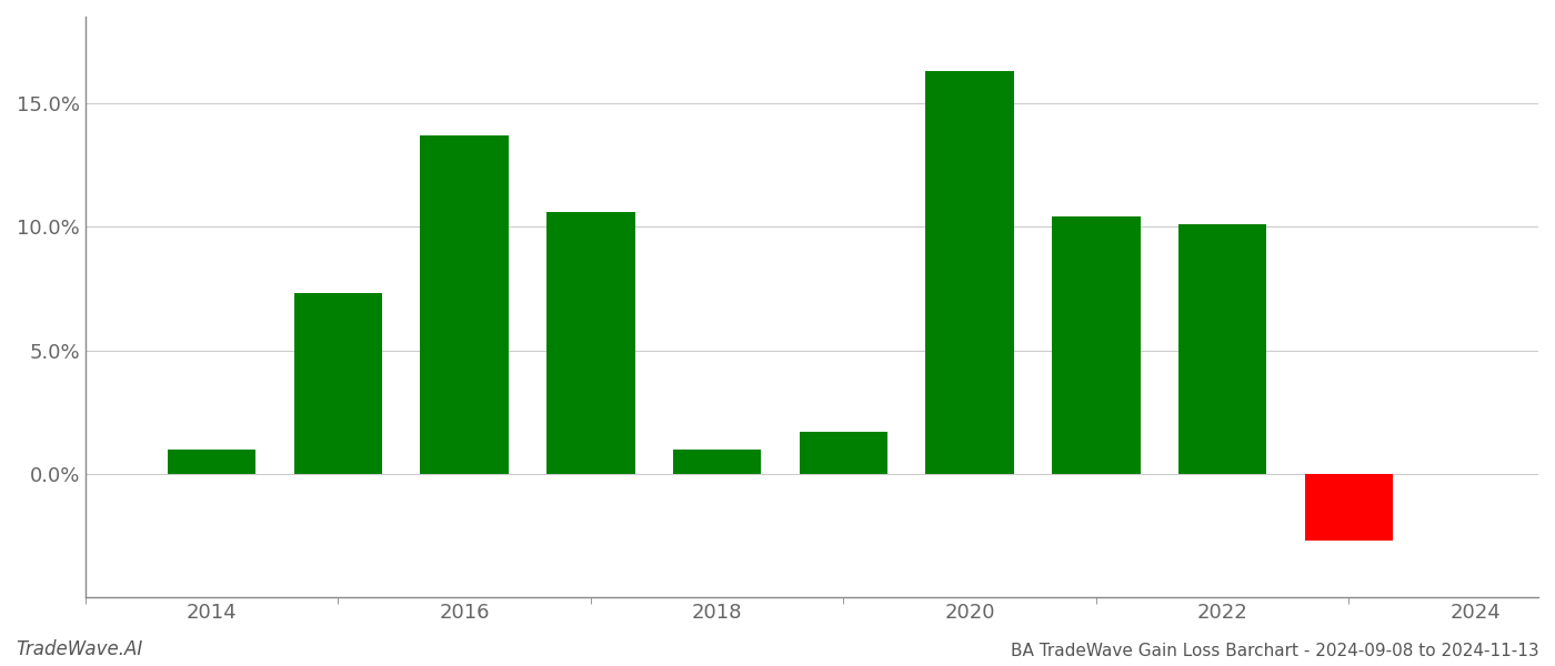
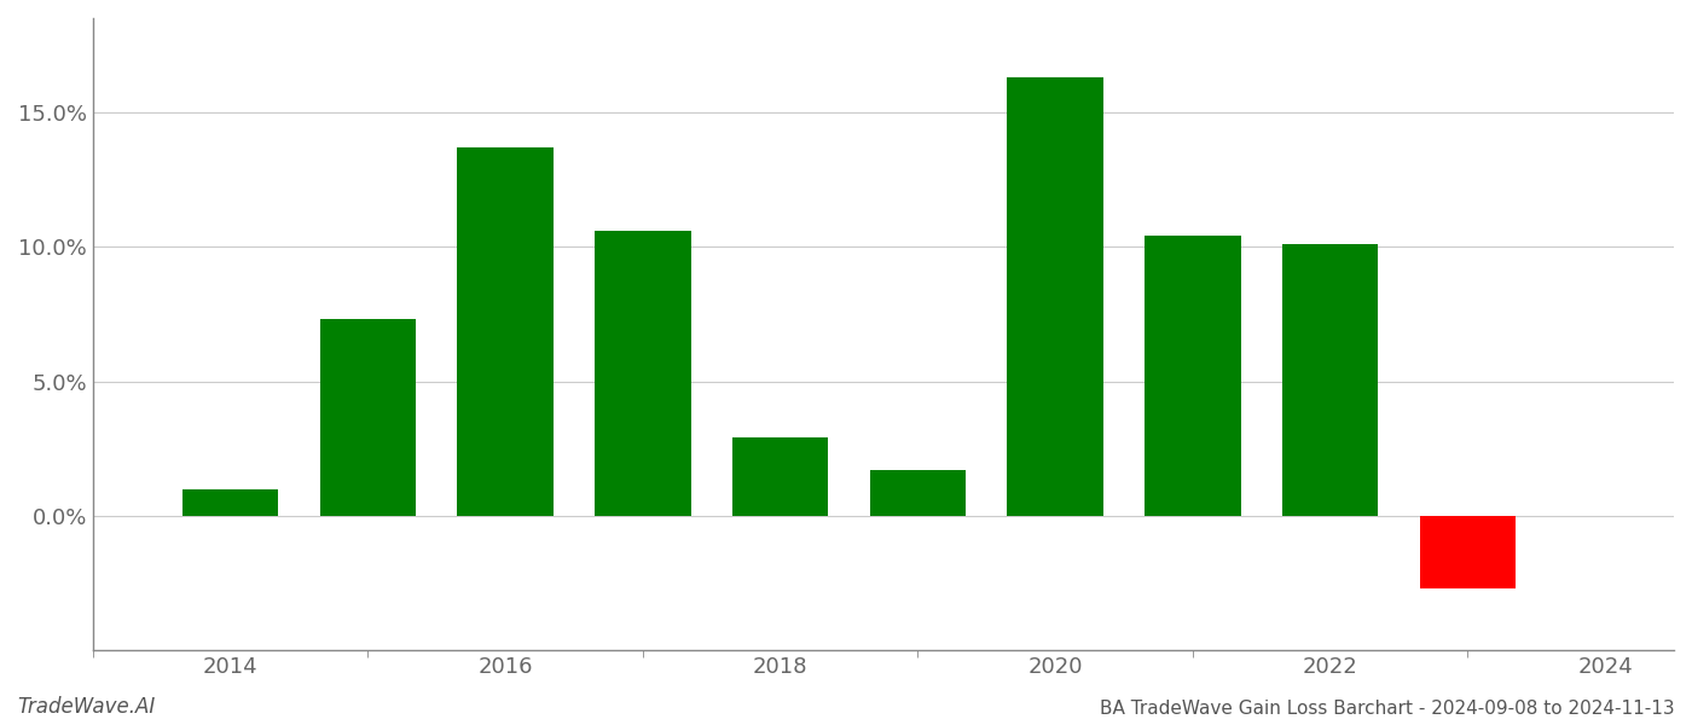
2018: 1.0% -> 2.9%
